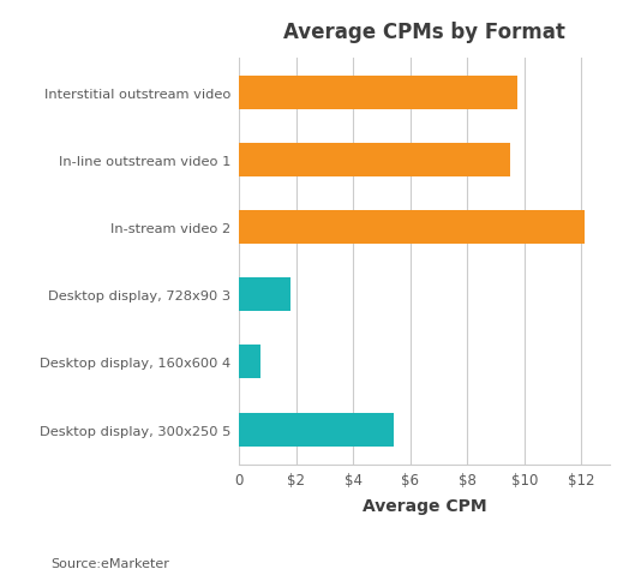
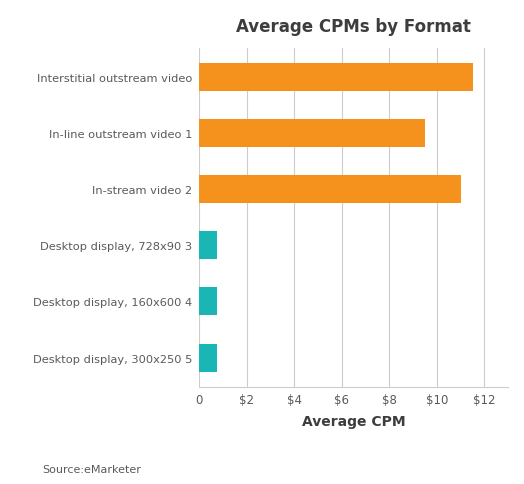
Interstitial outstream video: $9.75 -> $11.50
In-stream video 2: $12.10 -> $11.00
Desktop display, 728x90 3: $1.80 -> $0.75
Desktop display, 300x250 5: $5.40 -> $0.75
